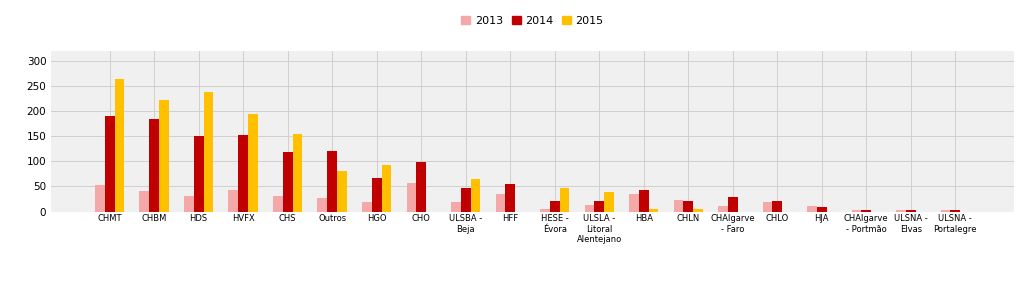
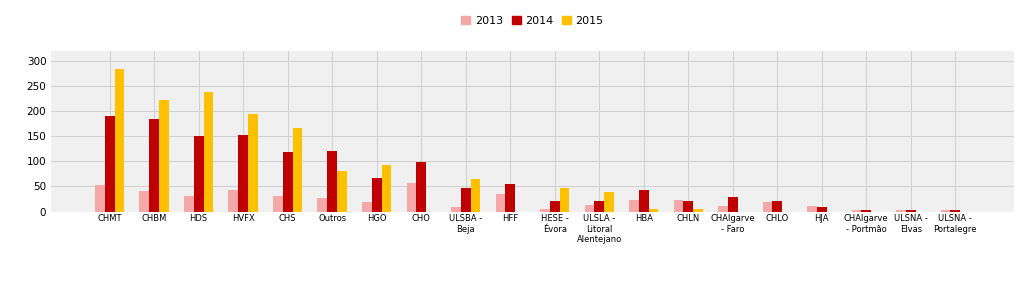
2015/CHMT: 264 -> 283
2015/CHS: 154 -> 167
2013/ULSBA - Beja: 18 -> 8
2013/HBA: 34 -> 22
